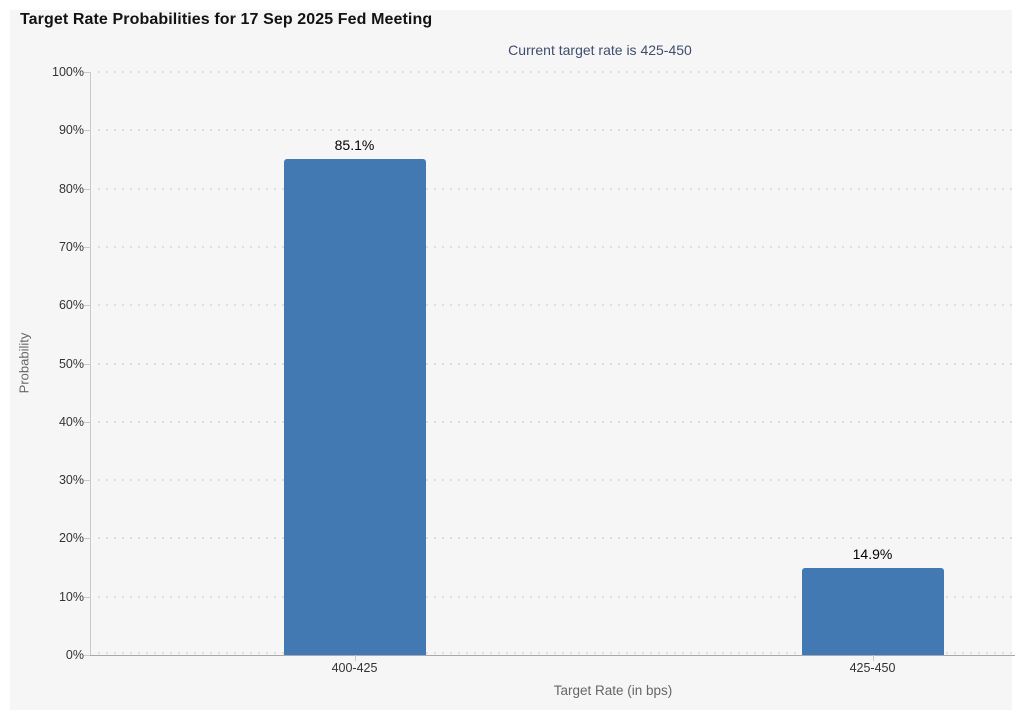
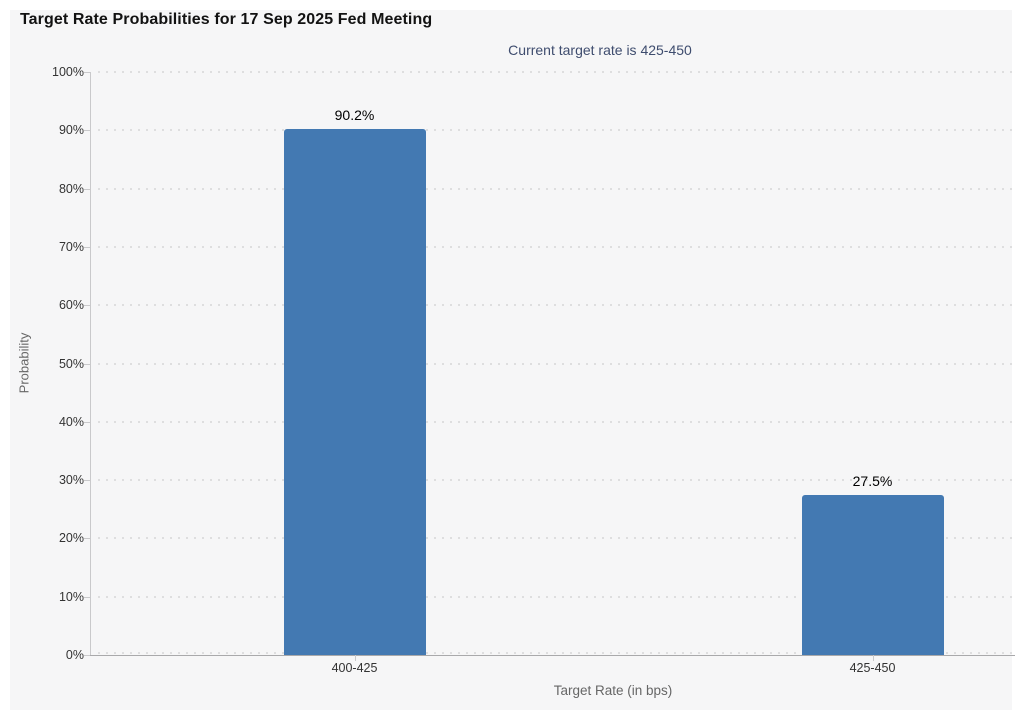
400-425: 85.1% -> 90.2%
425-450: 14.9% -> 27.5%
